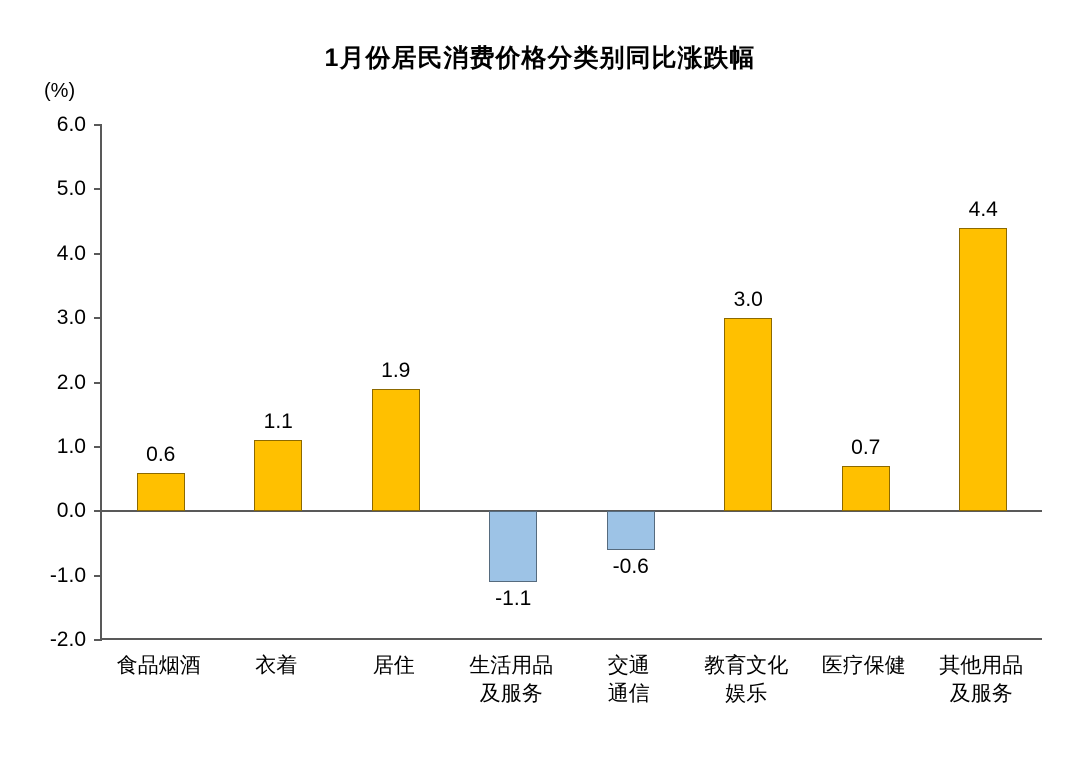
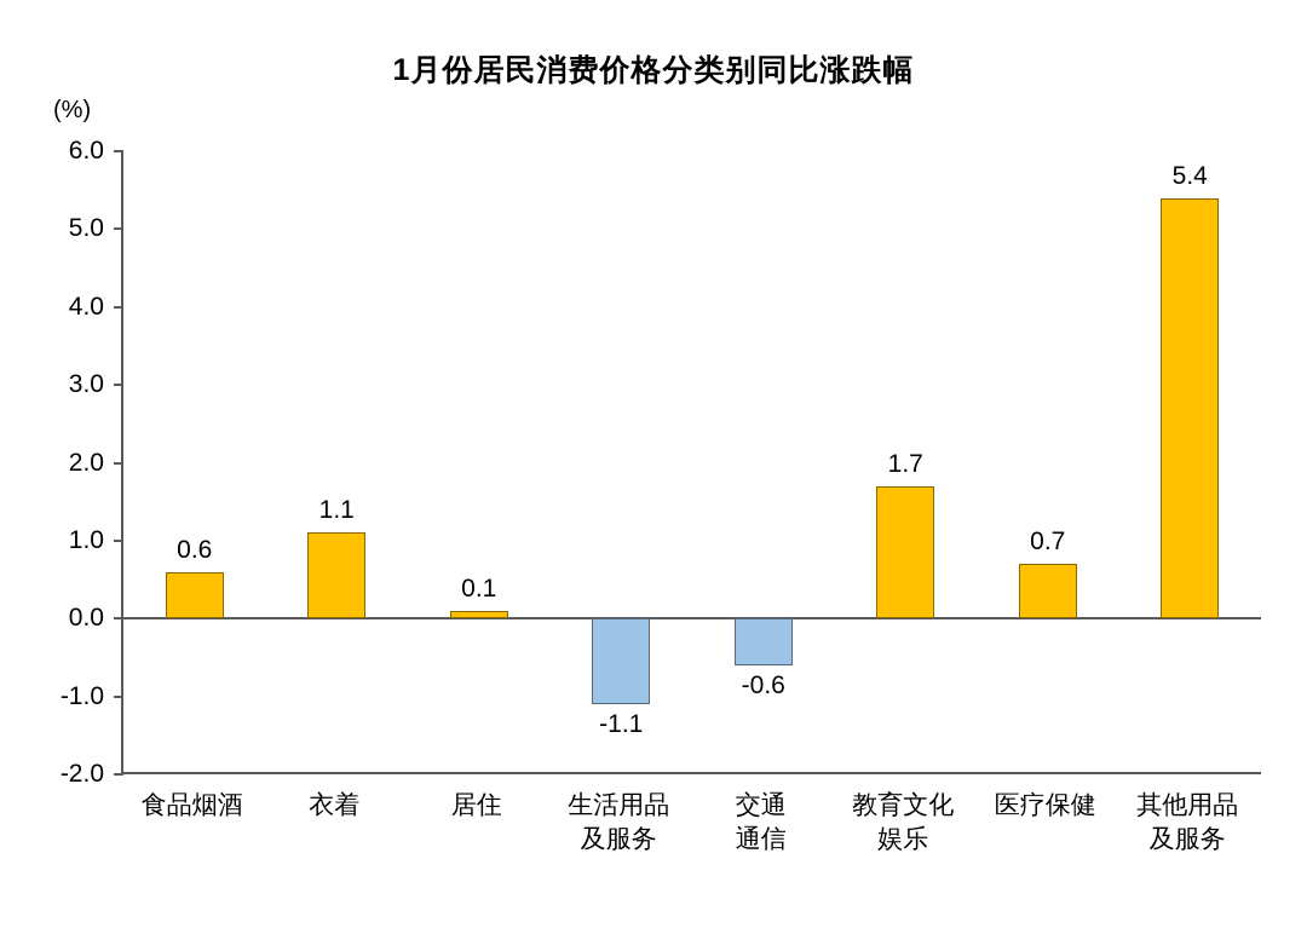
居住: 1.9 -> 0.1
教育文化 娱乐: 3.0 -> 1.7
其他用品 及服务: 4.4 -> 5.4
